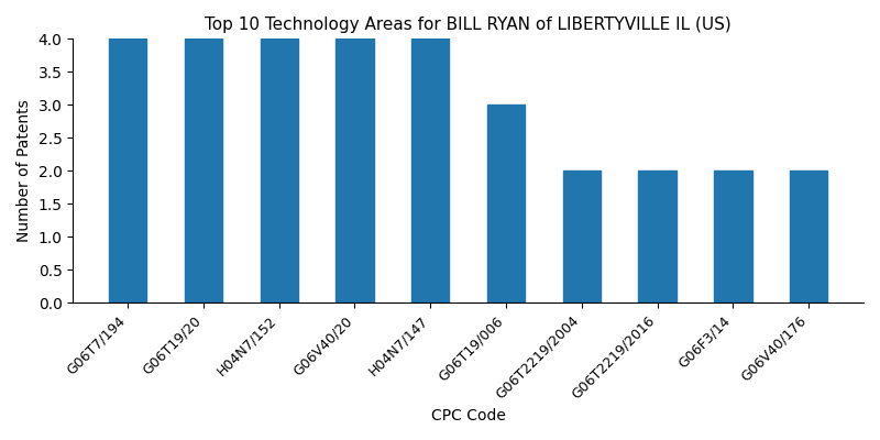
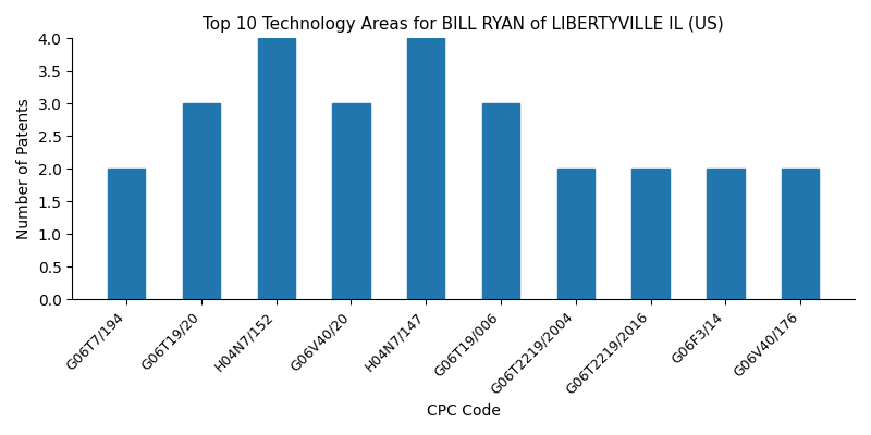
G06T7/194: 4 -> 2
G06T19/20: 4 -> 3
G06V40/20: 4 -> 3
